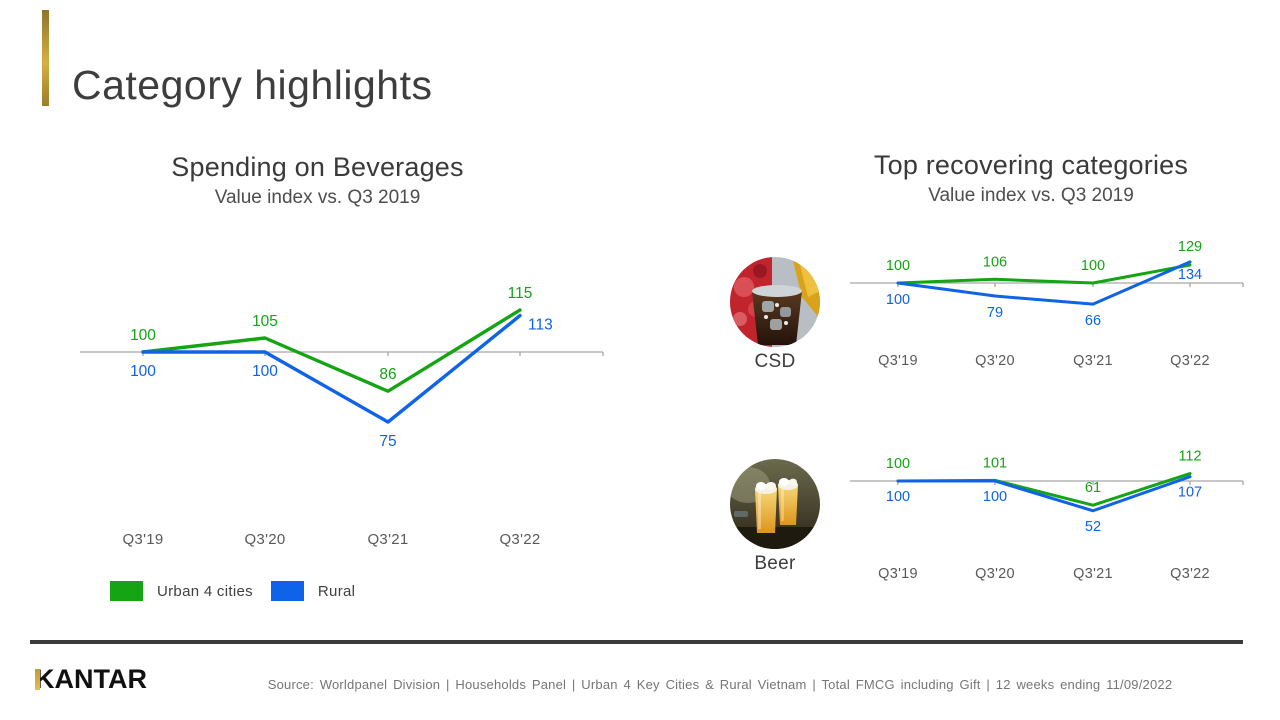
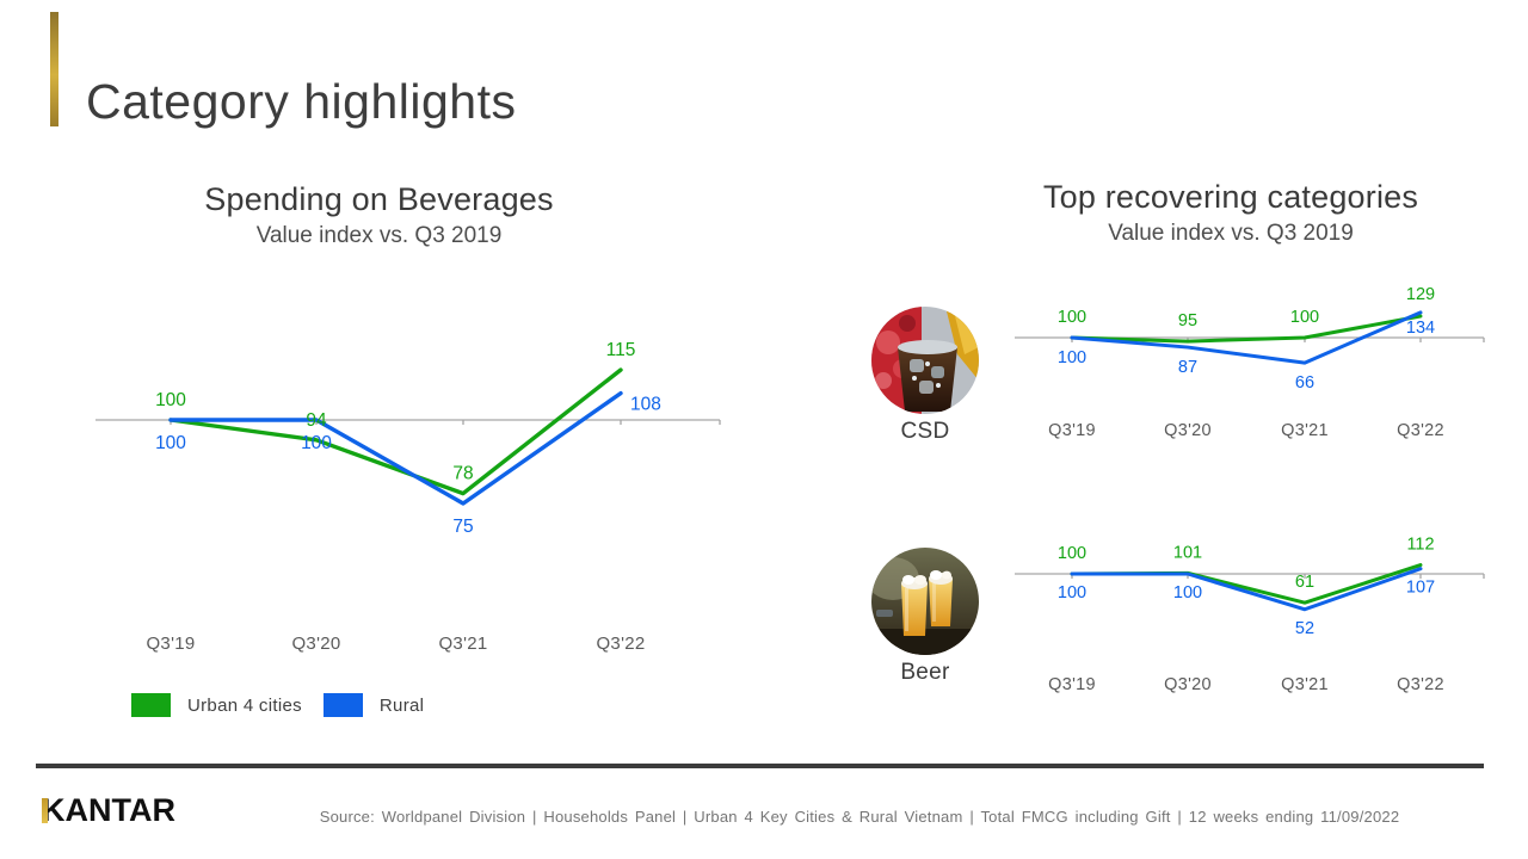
Spending on Beverages/Urban 4 cities/Q3'20: 105 -> 94
Spending on Beverages/Urban 4 cities/Q3'21: 86 -> 78
Spending on Beverages/Rural/Q3'22: 113 -> 108
CSD/Urban 4 cities/Q3'20: 106 -> 95
CSD/Rural/Q3'20: 79 -> 87
